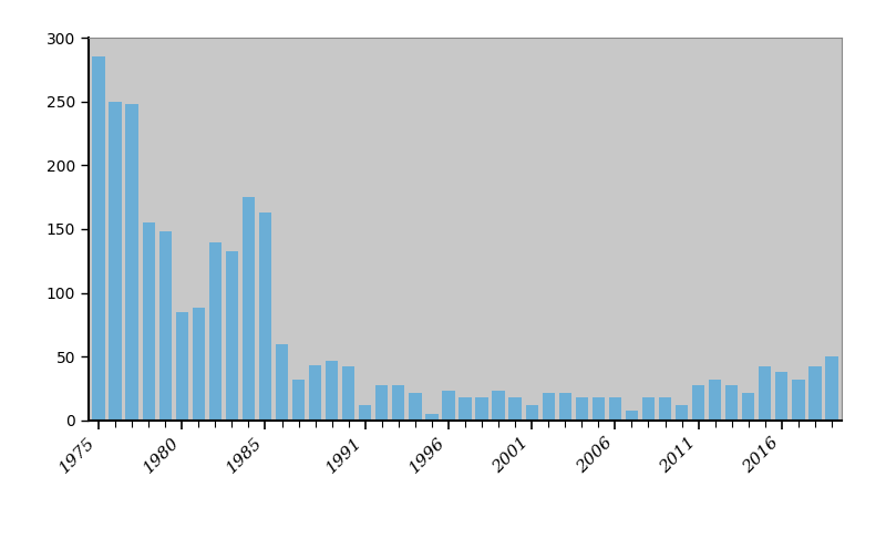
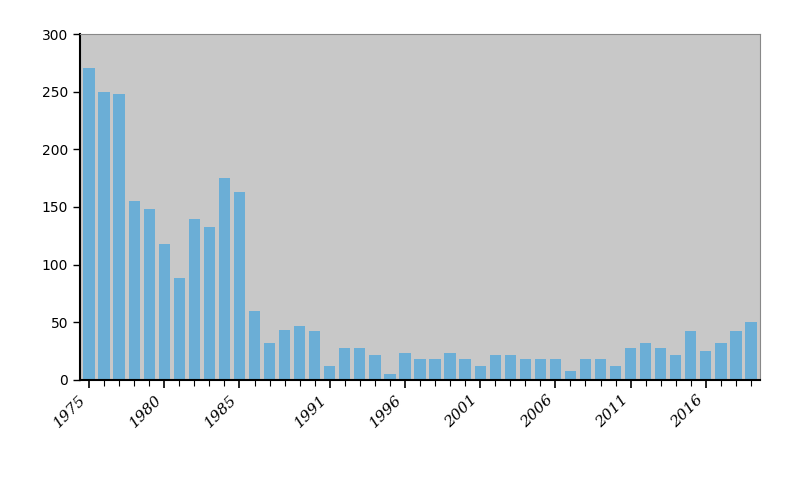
1975: 285 -> 271
1980: 85 -> 118
2016: 38 -> 25
